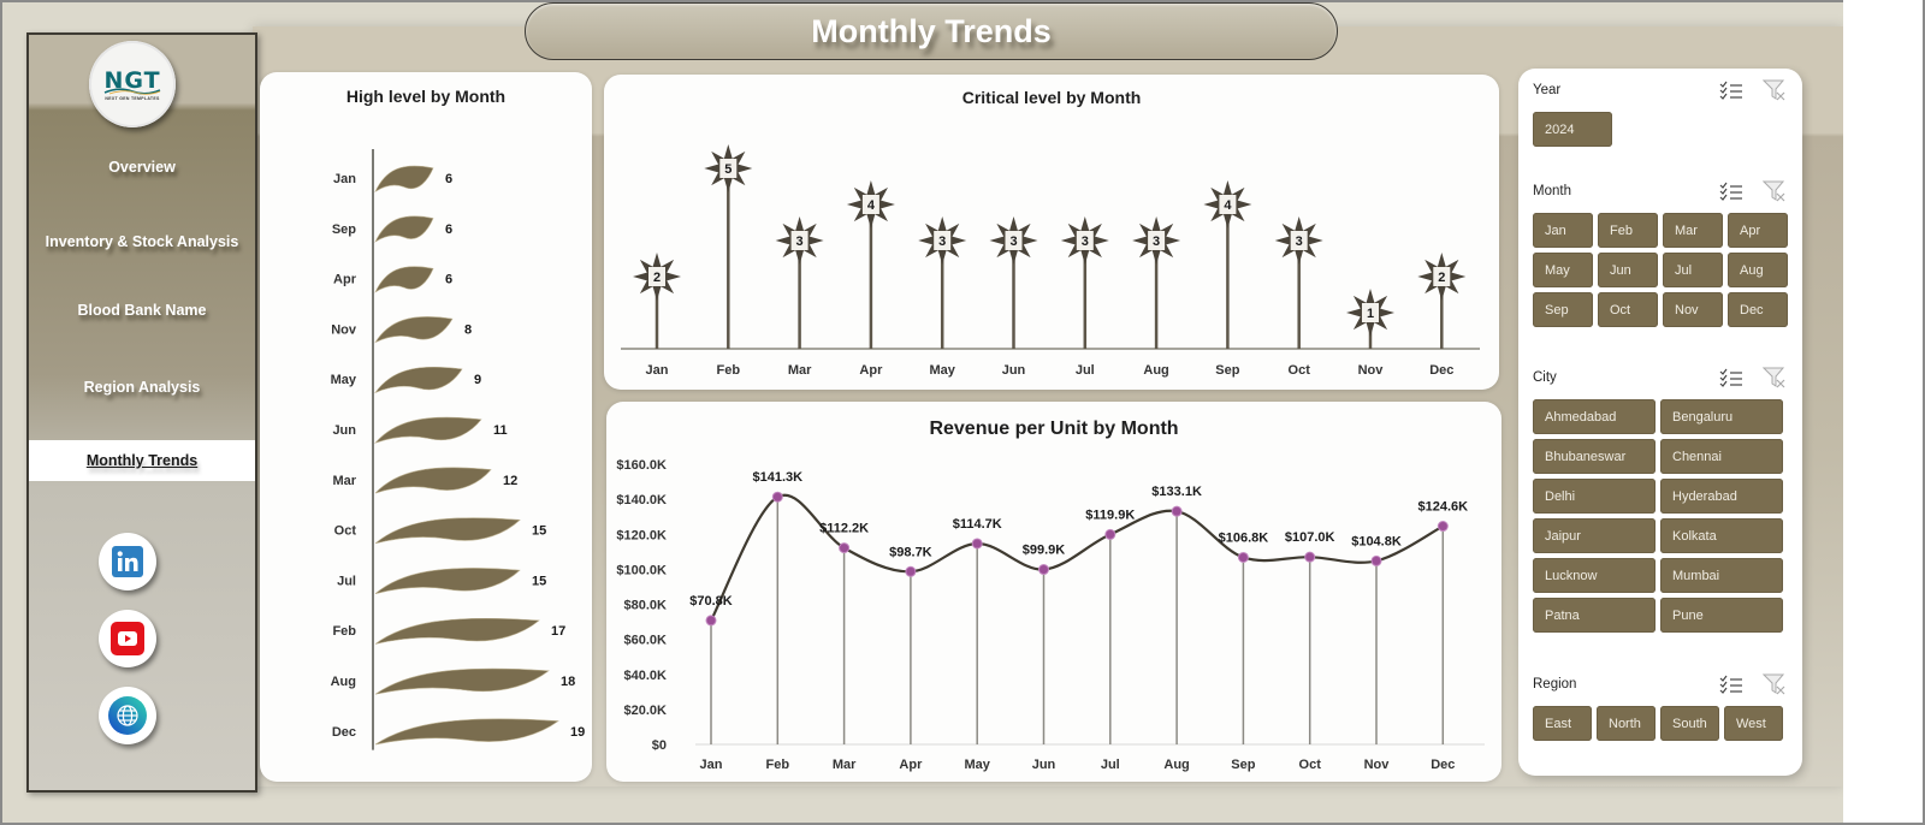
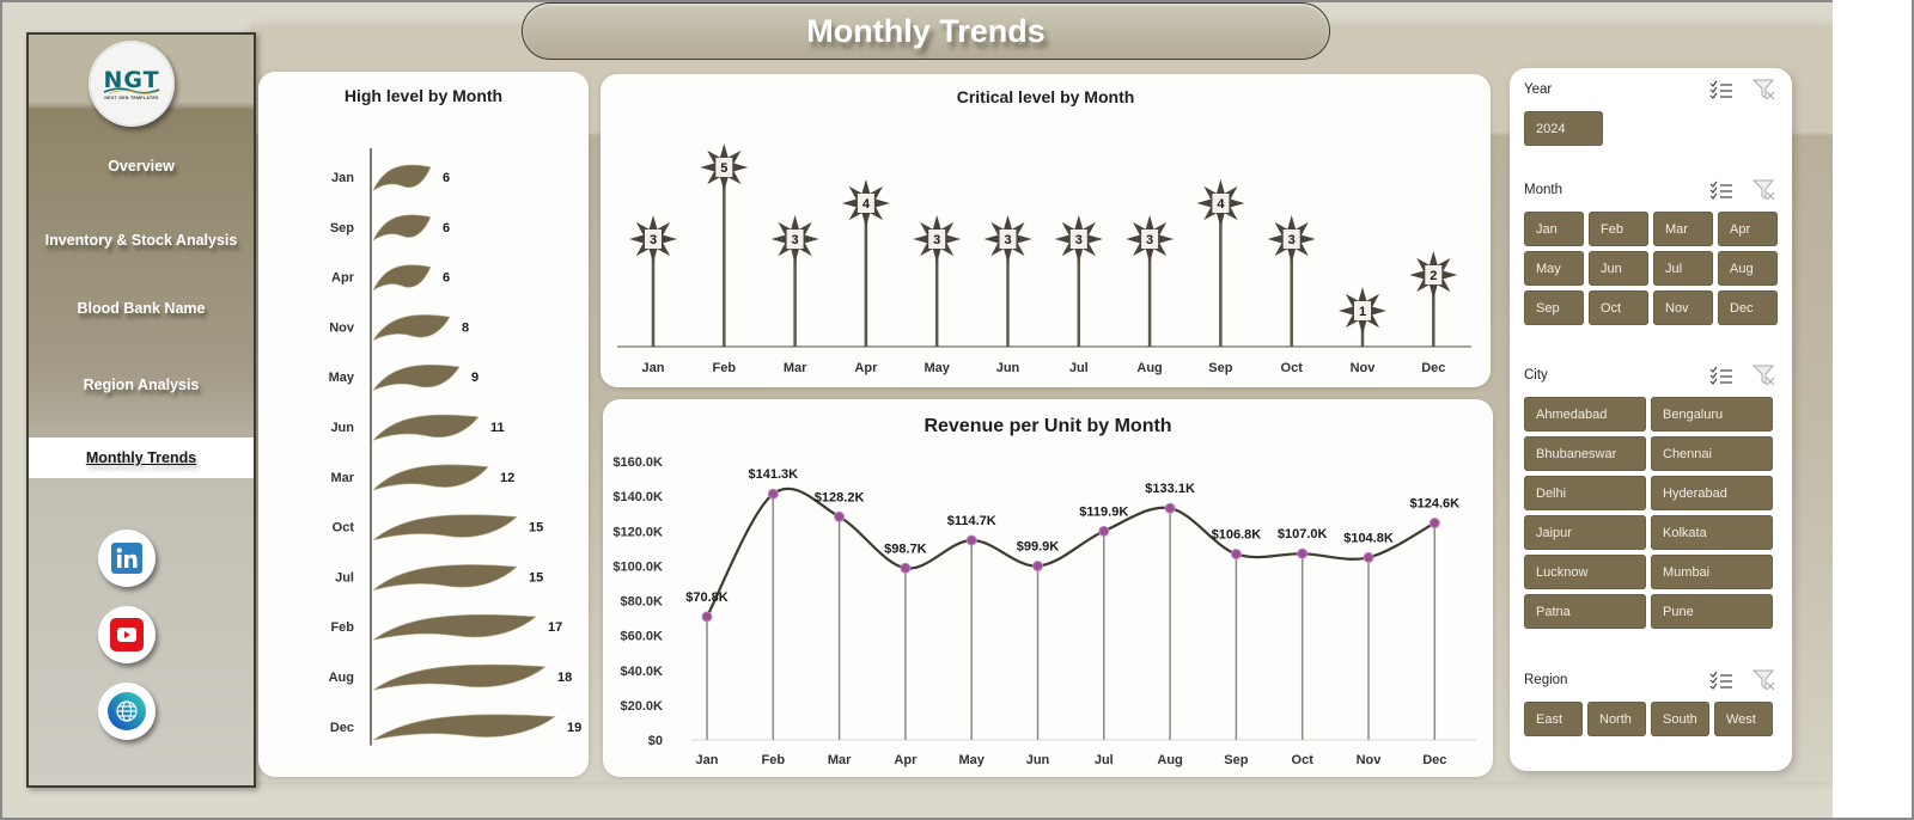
Critical level by Month/Jan: 2 -> 3
Revenue per Unit by Month/Mar: $112.2K -> $128.2K
